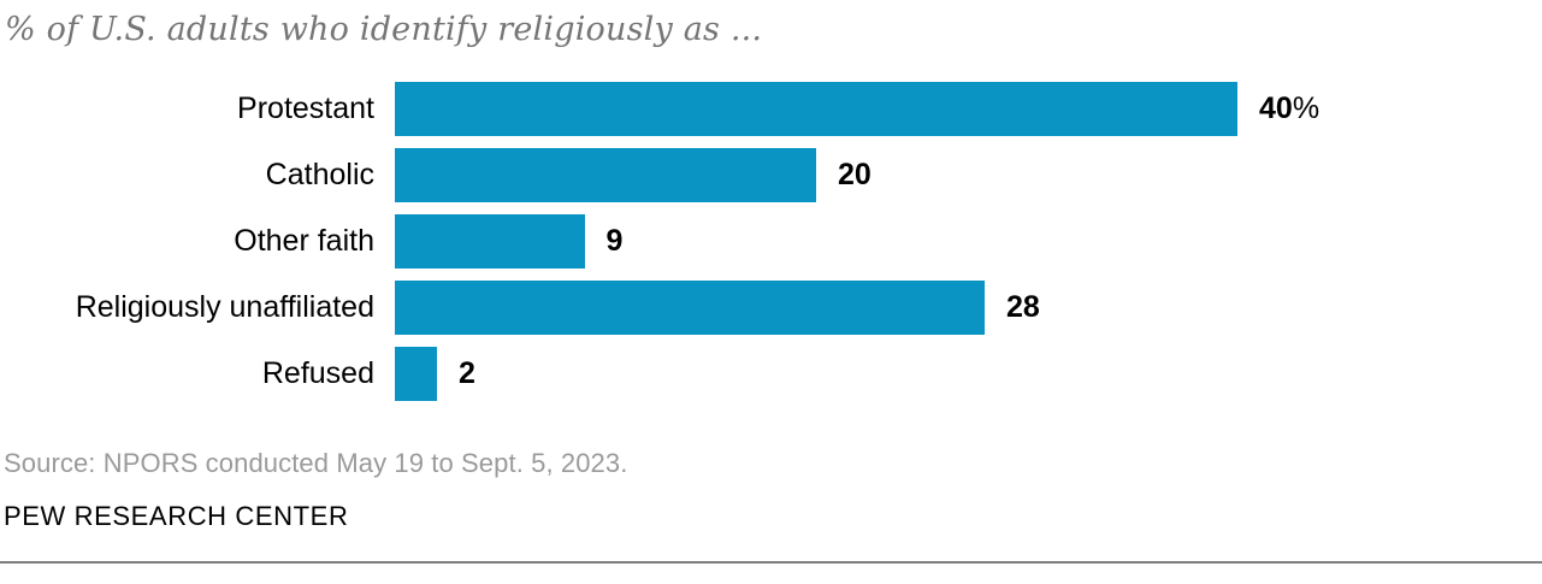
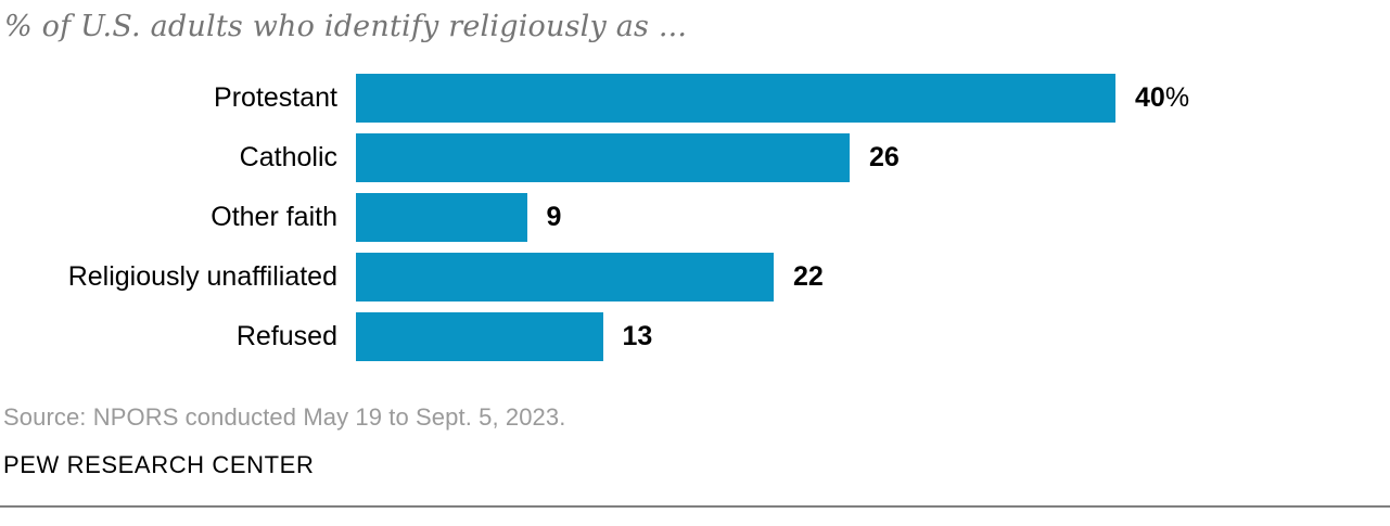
Catholic: 20 -> 26
Religiously unaffiliated: 28 -> 22
Refused: 2 -> 13
